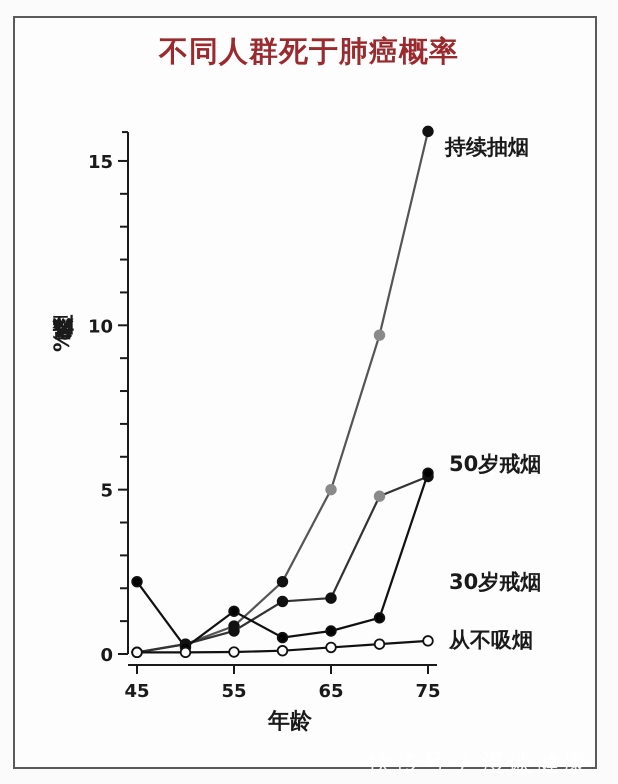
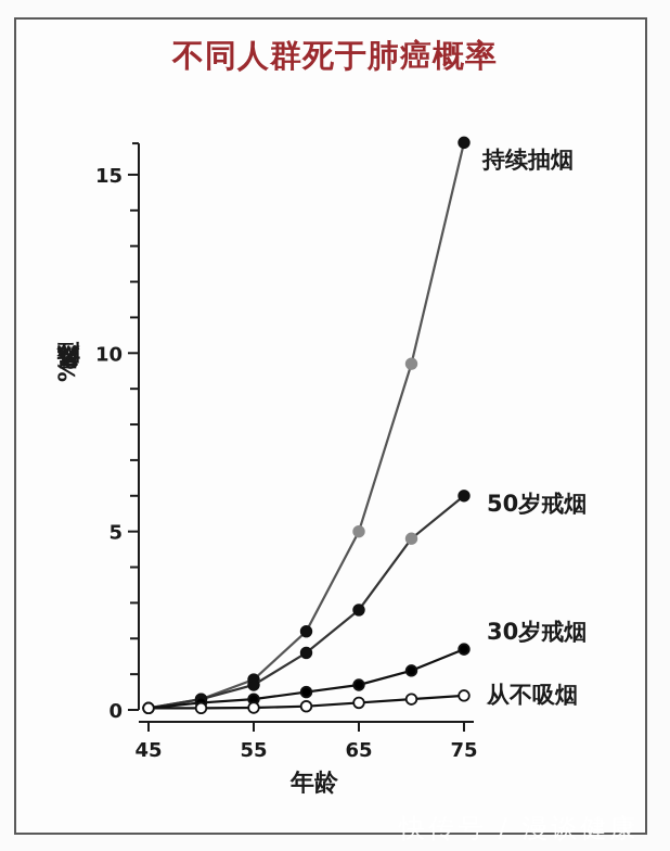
30岁戒烟/45: 2.2 -> 0.1
30岁戒烟/55: 1.3 -> 0.3
50岁戒烟/65: 1.7 -> 2.8
50岁戒烟/75: 5.4 -> 6.0
30岁戒烟/75: 5.5 -> 1.7
